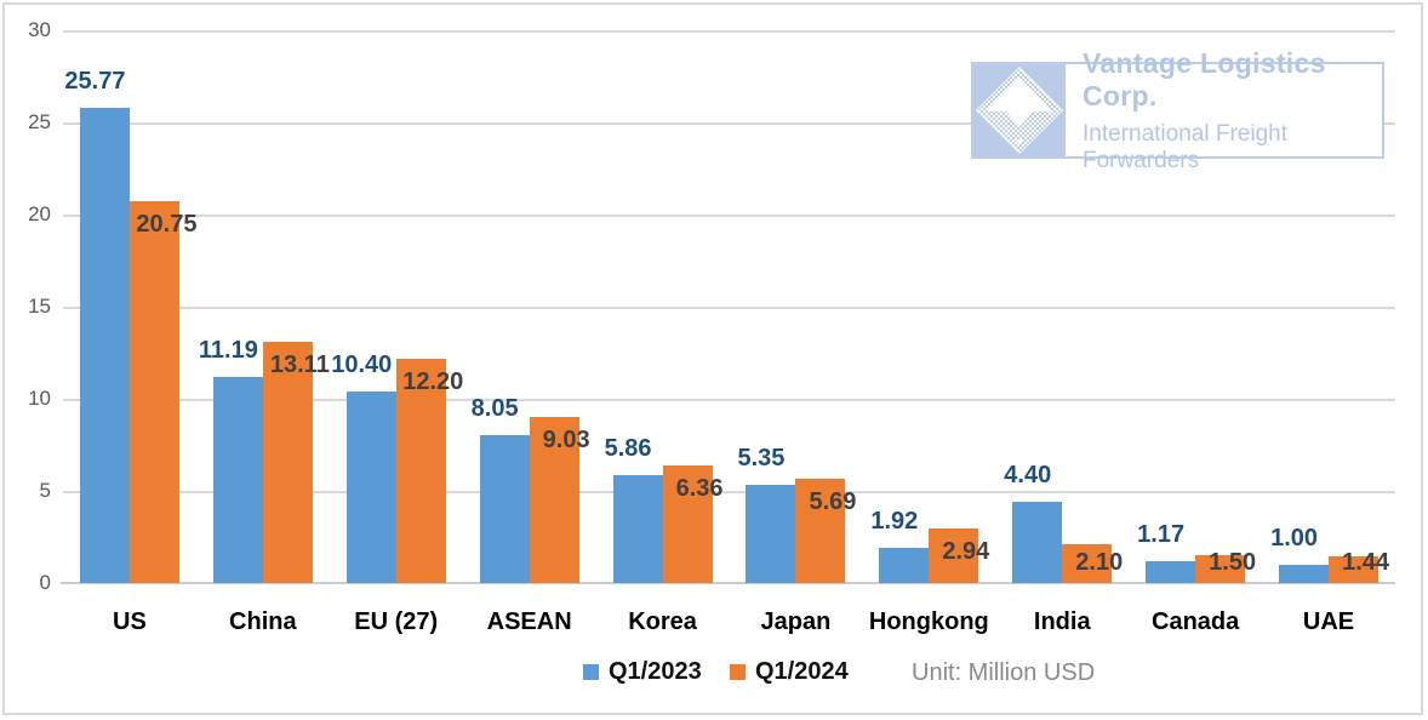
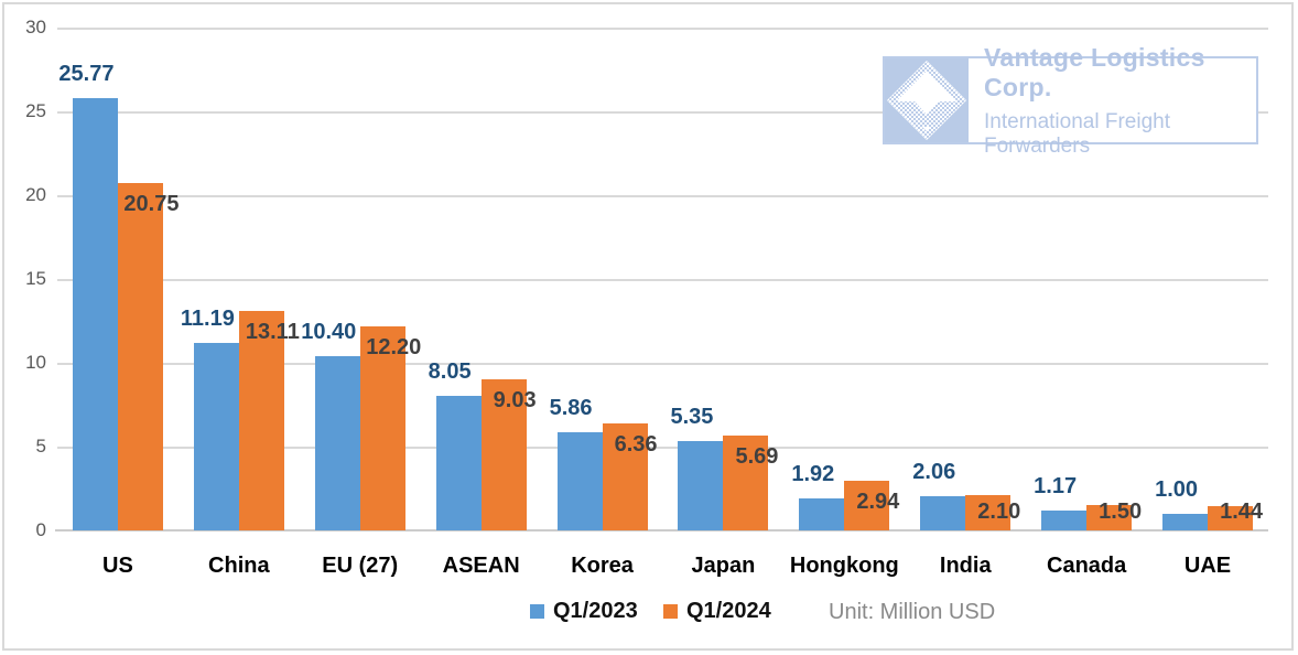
Q1/2023/India: 4.40 -> 2.06
